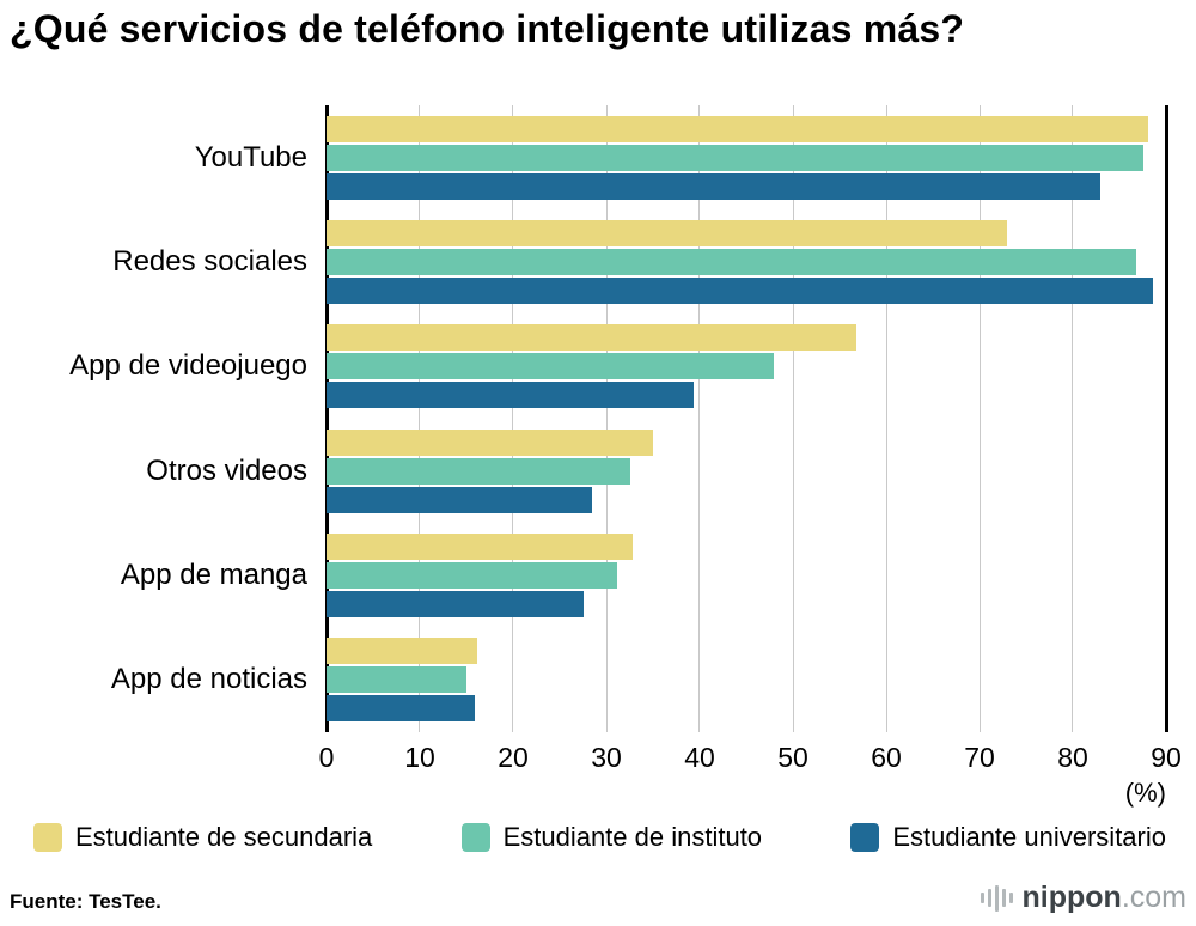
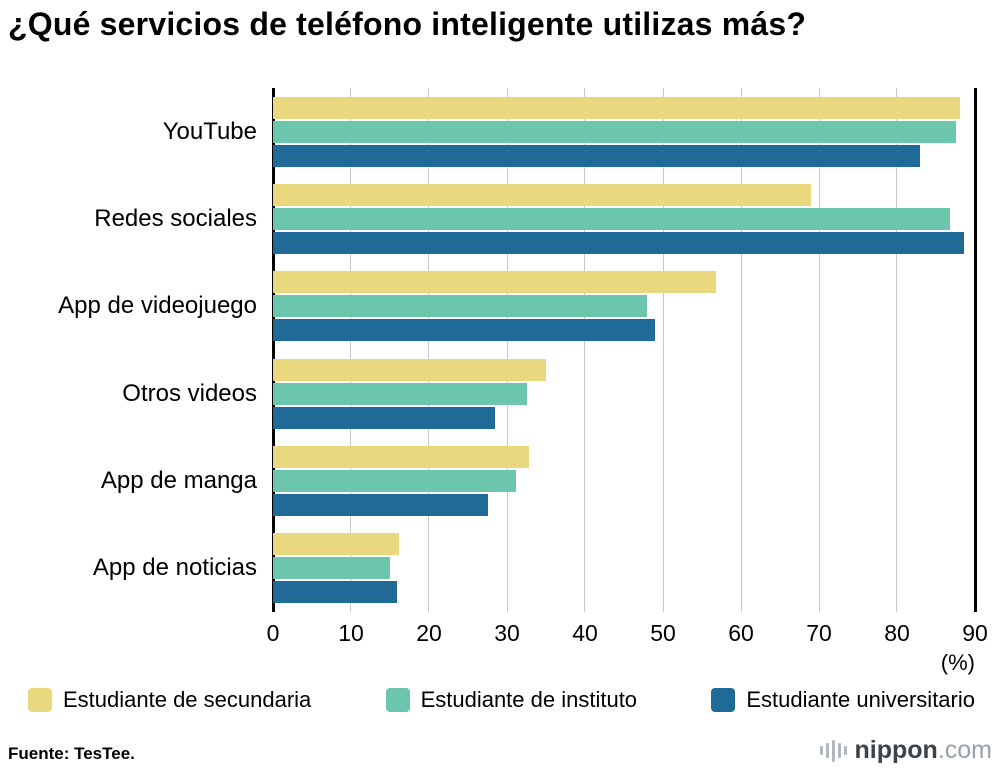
Estudiante de secundaria/Redes sociales: 73 -> 69
Estudiante universitario/App de videojuego: 39 -> 49
